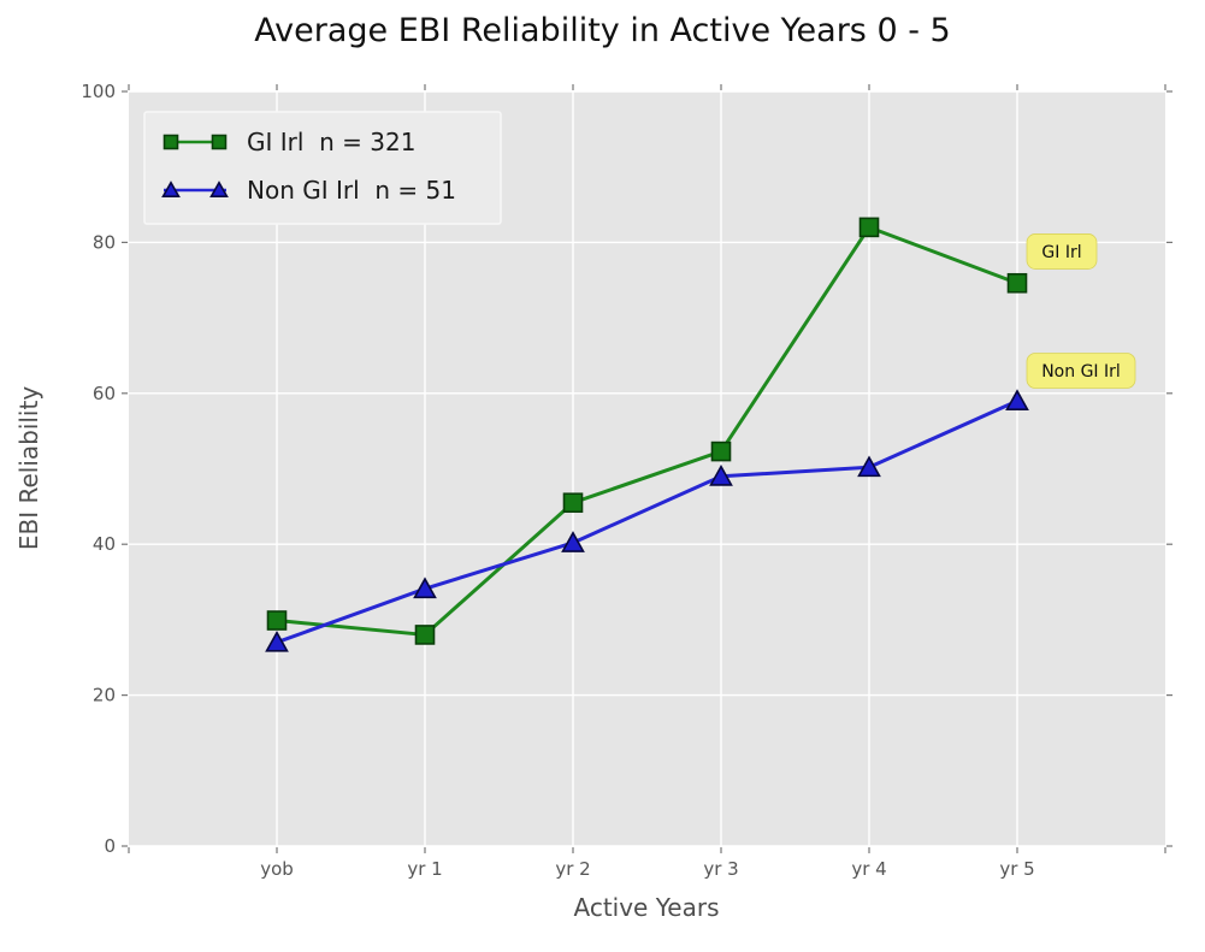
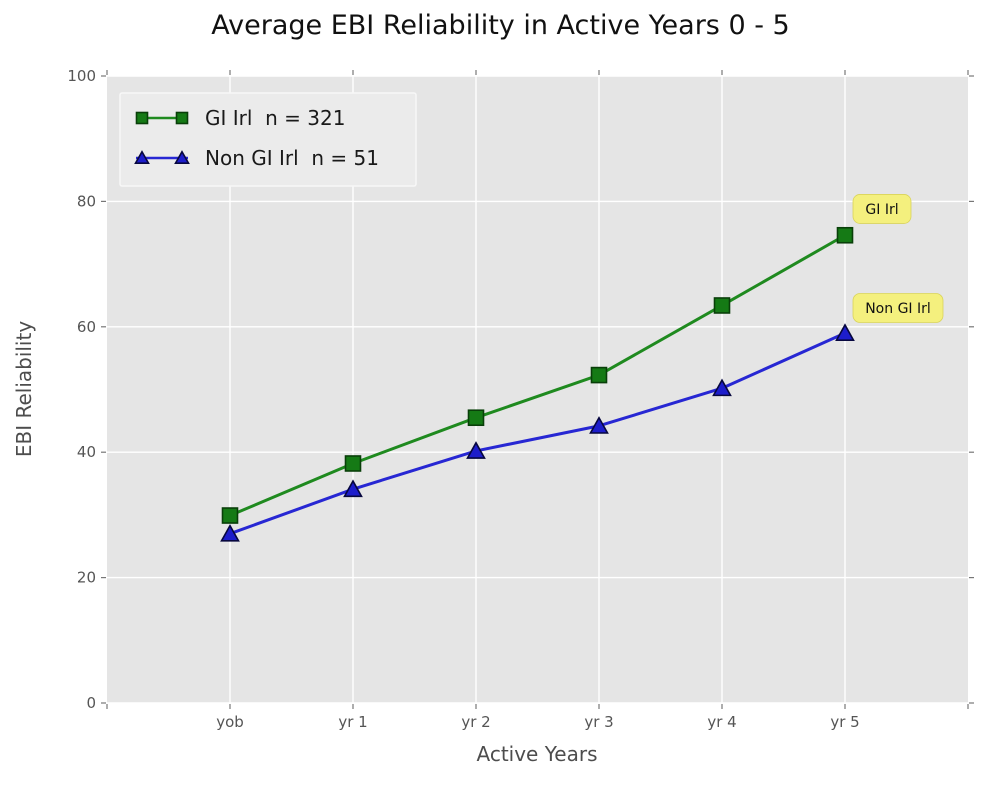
GI Irl n = 321/yr 1: 28 -> 38
Non GI Irl n = 51/yr 3: 49 -> 44
GI Irl n = 321/yr 4: 82 -> 63
